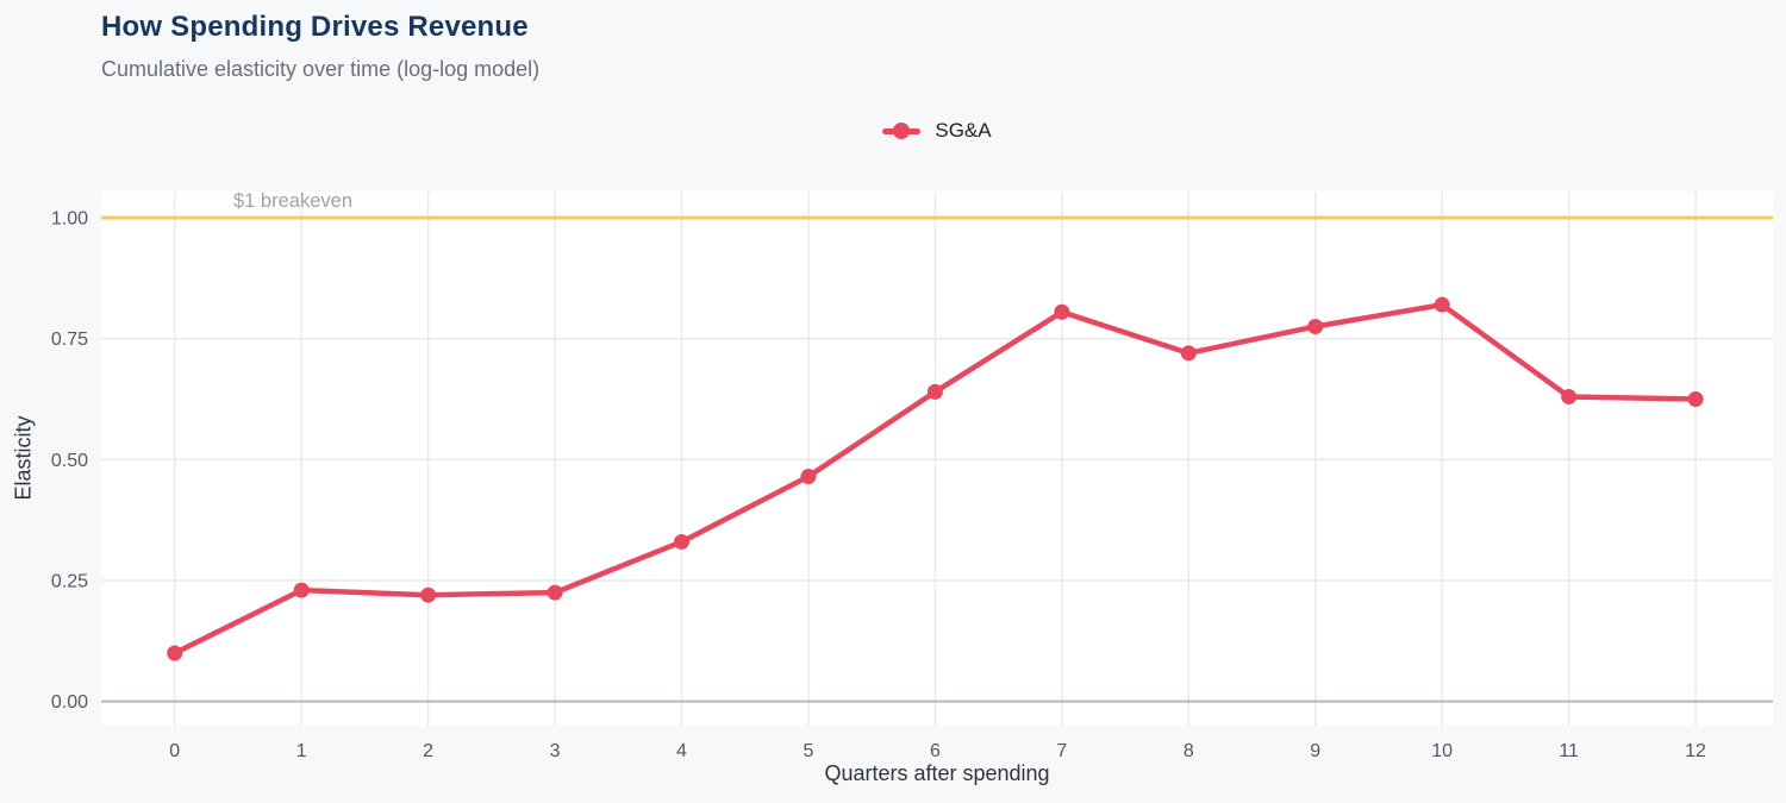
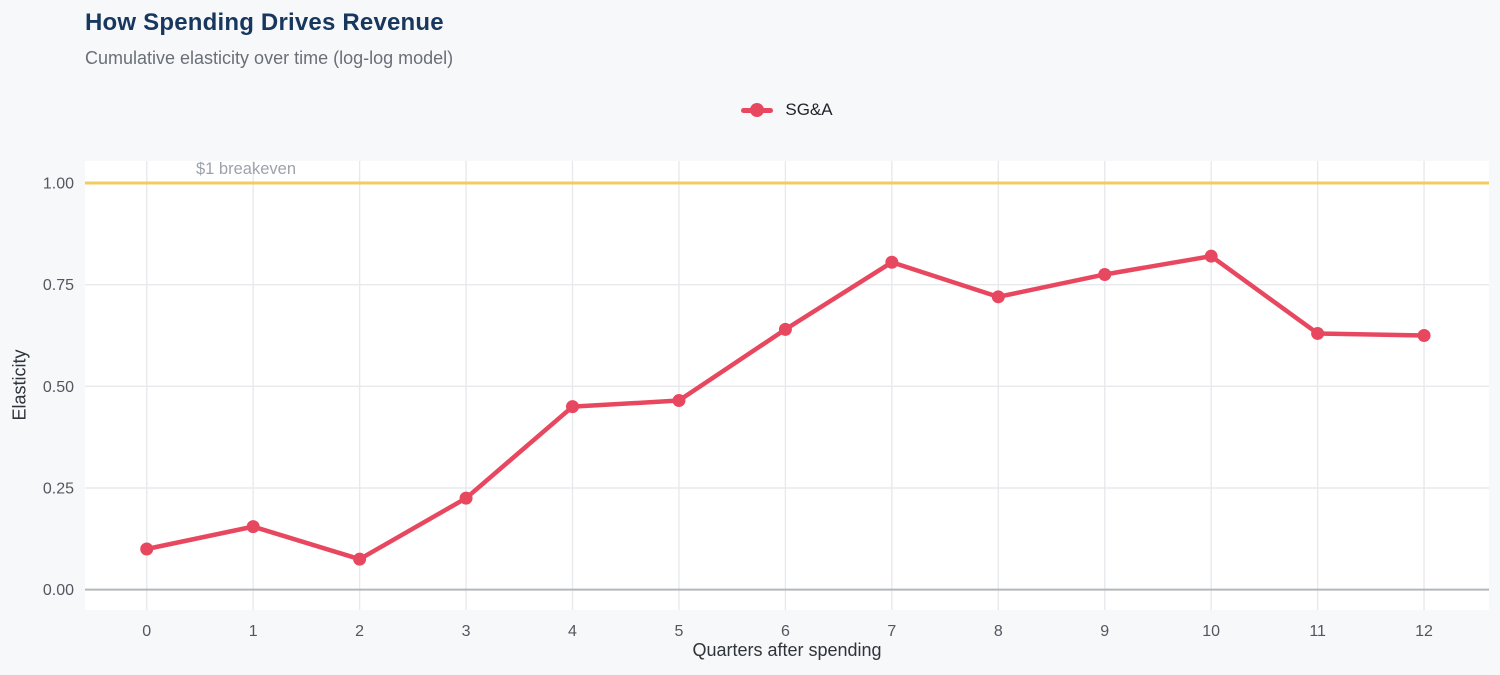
1: 0.23 -> 0.15
2: 0.22 -> 0.07
4: 0.33 -> 0.45
